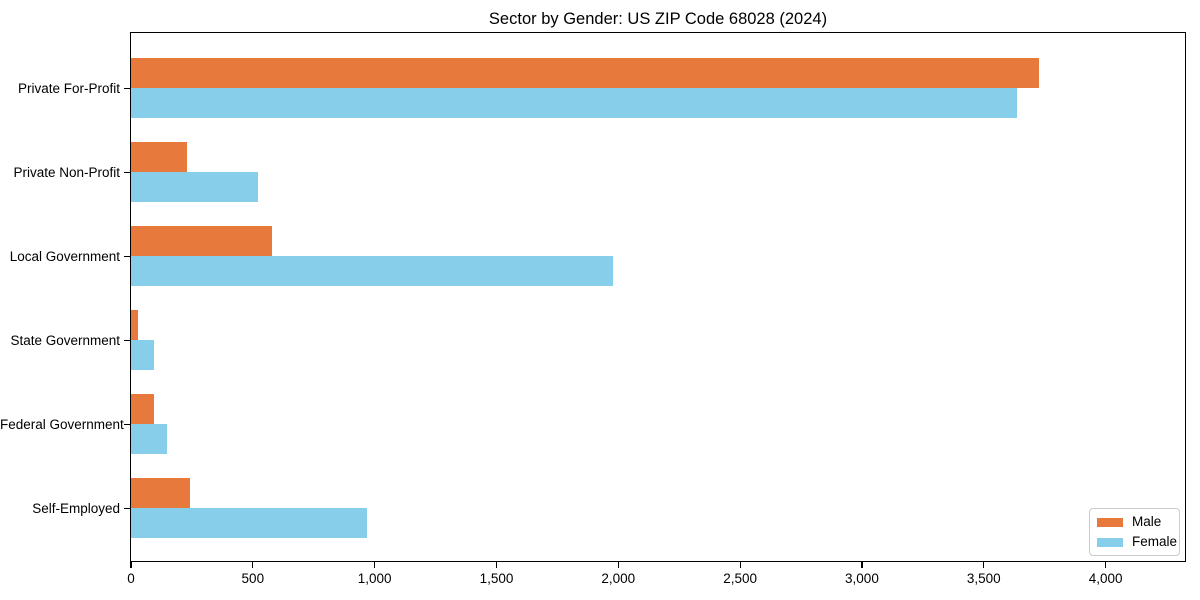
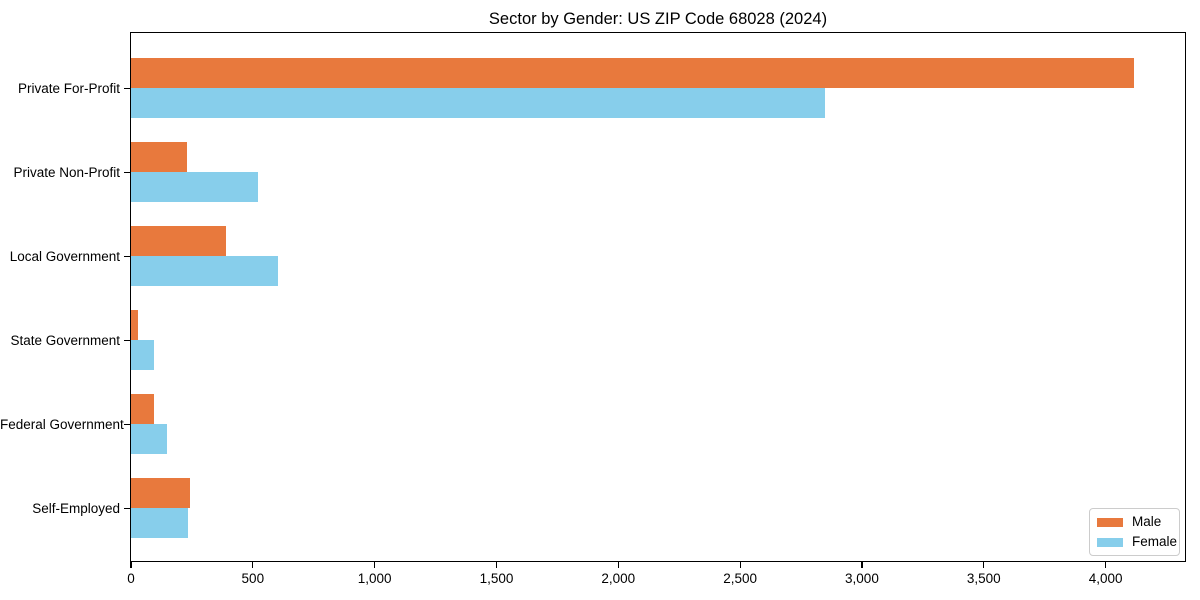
Male/Private For-Profit: 3730 -> 4120
Female/Private For-Profit: 3640 -> 2850
Male/Local Government: 580 -> 390
Female/Local Government: 1980 -> 600
Female/Self-Employed: 970 -> 240
